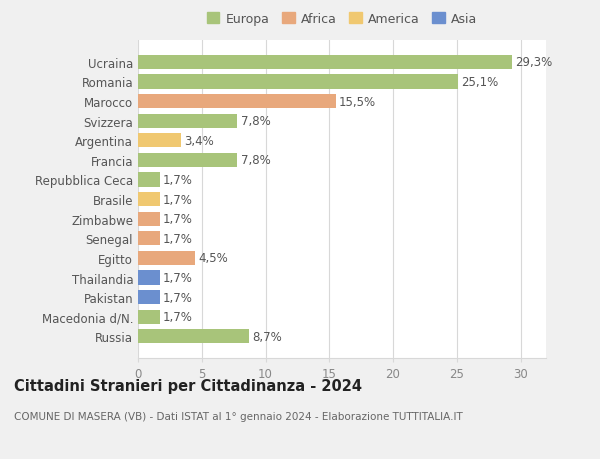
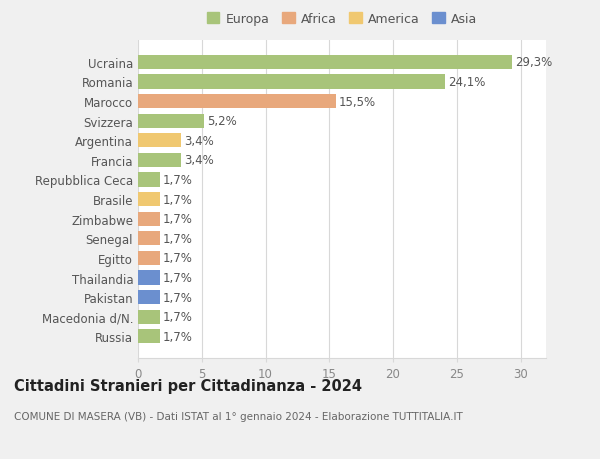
Romania: 25,1% -> 24,1%
Svizzera: 7,8% -> 5,2%
Francia: 7,8% -> 3,4%
Egitto: 4,5% -> 1,7%
Russia: 8,7% -> 1,7%
